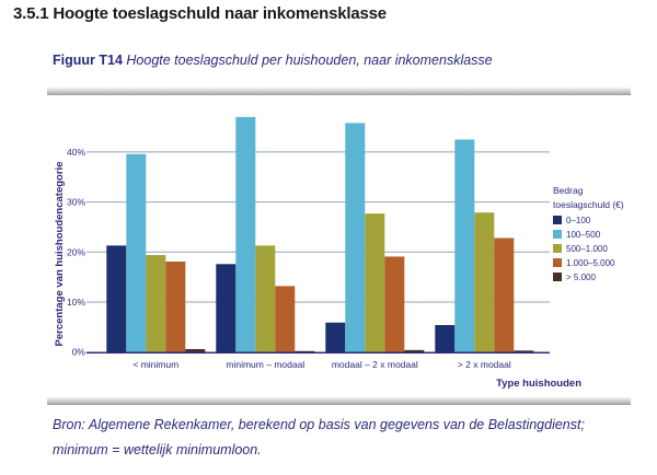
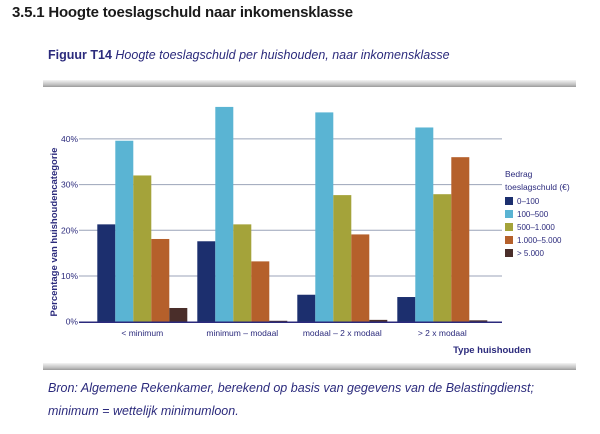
500–1.000/< minimum: 19% -> 32%
> 5.000/< minimum: 1% -> 3%
1.000–5.000/> 2 x modaal: 23% -> 36%
